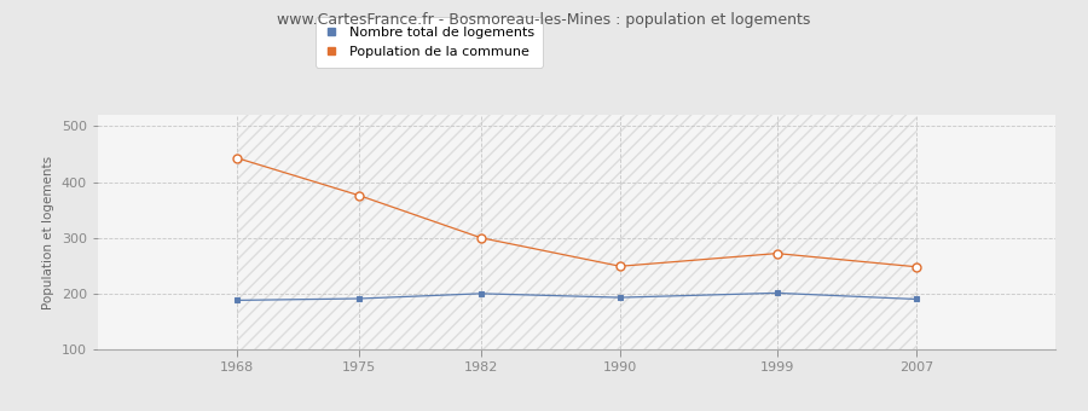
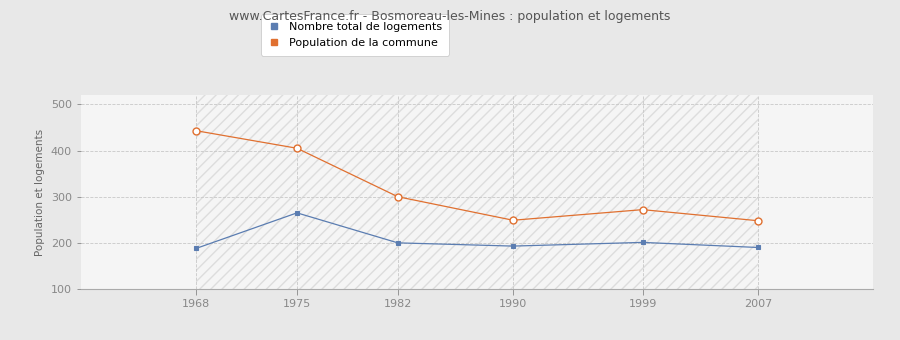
Nombre total de logements/1975: 191 -> 265
Population de la commune/1975: 376 -> 405
